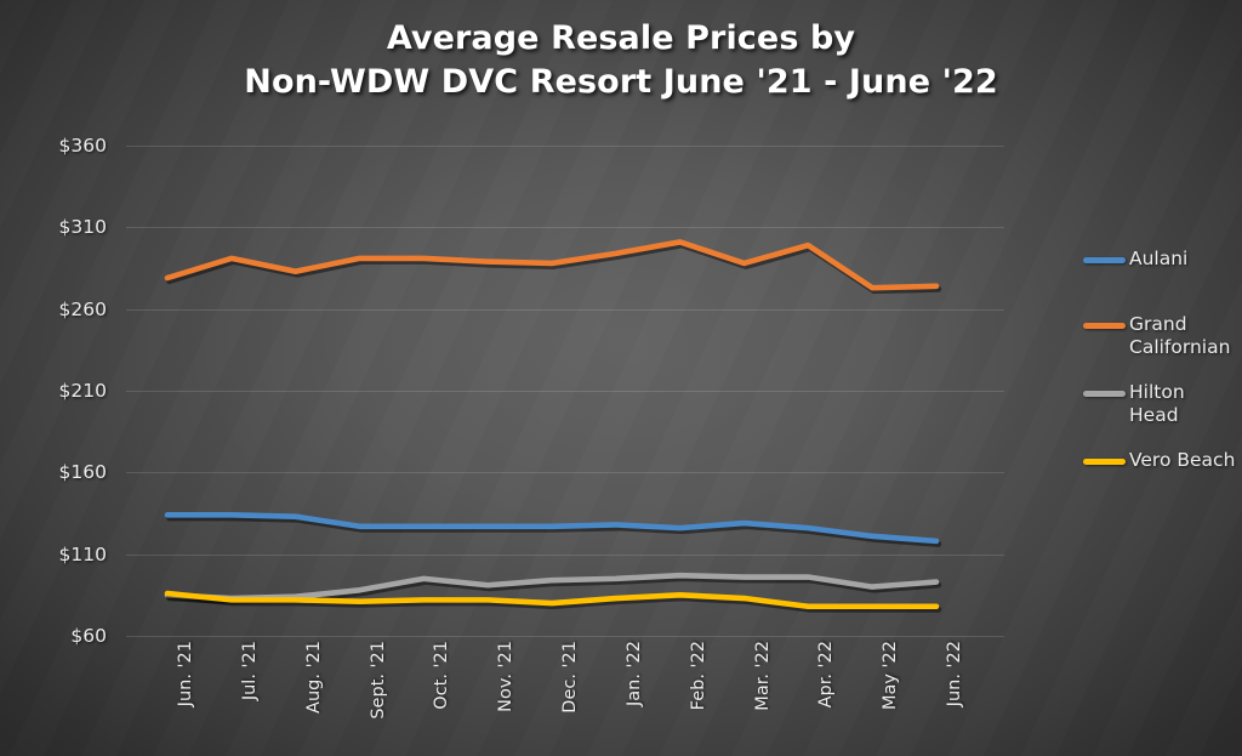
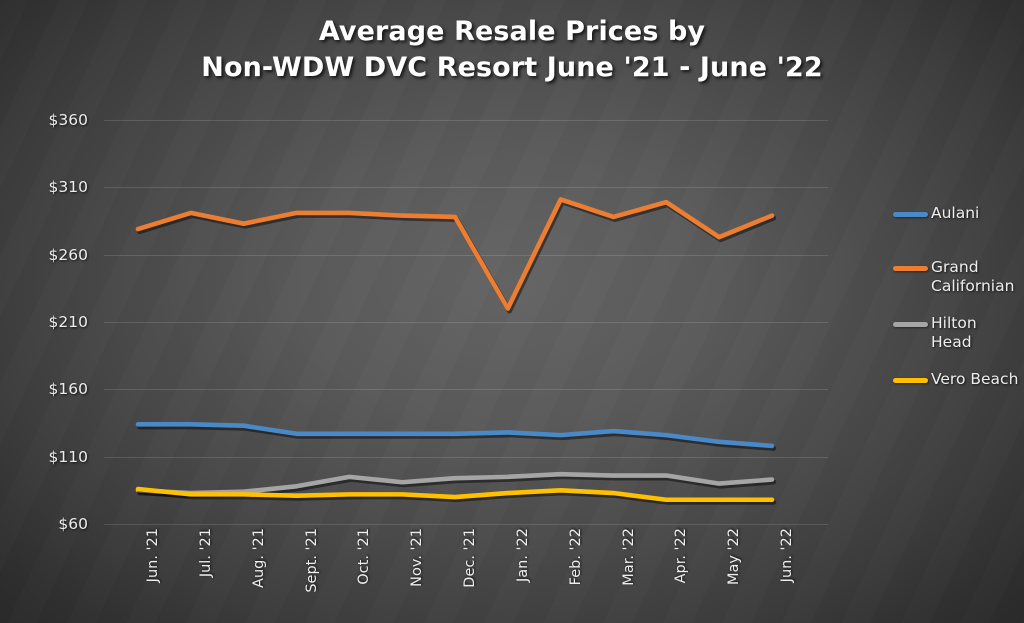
Grand Californian/Jan. '22: $294 -> $220
Grand Californian/Jun. '22: $274 -> $289
